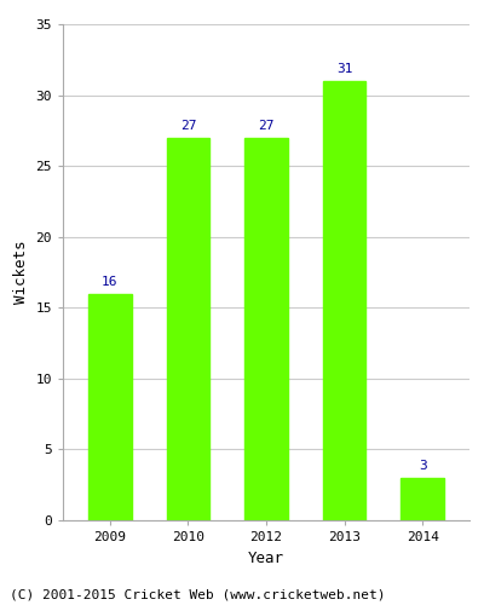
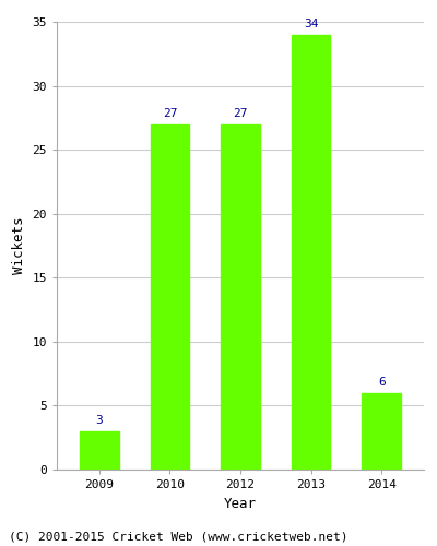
2009: 16 -> 3
2013: 31 -> 34
2014: 3 -> 6
